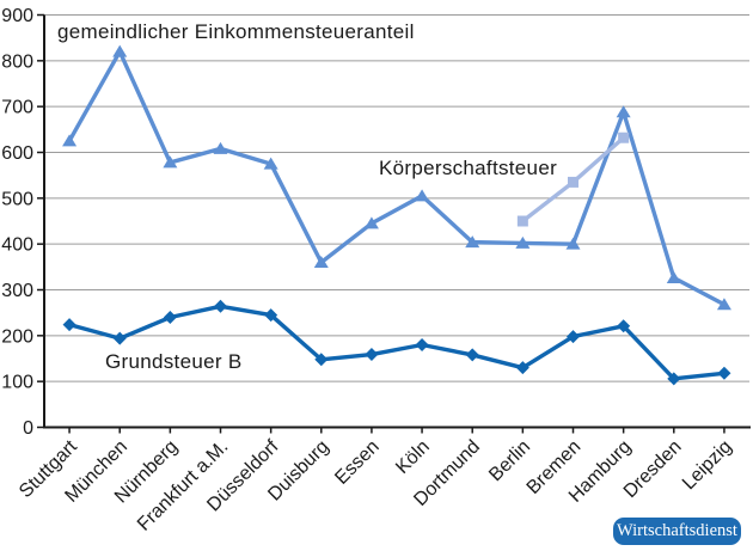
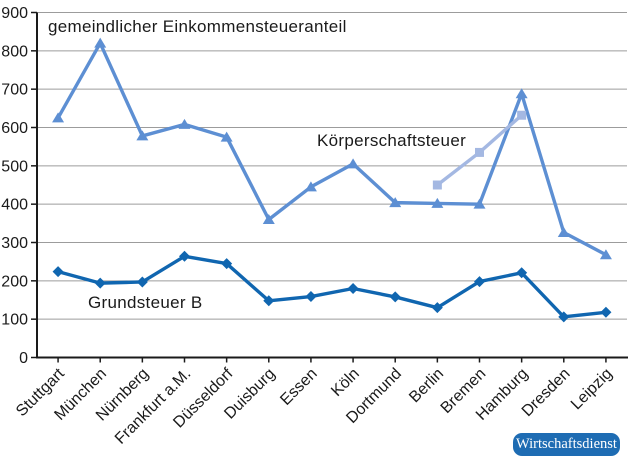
Grundsteuer B/Nürnberg: 240 -> 200
